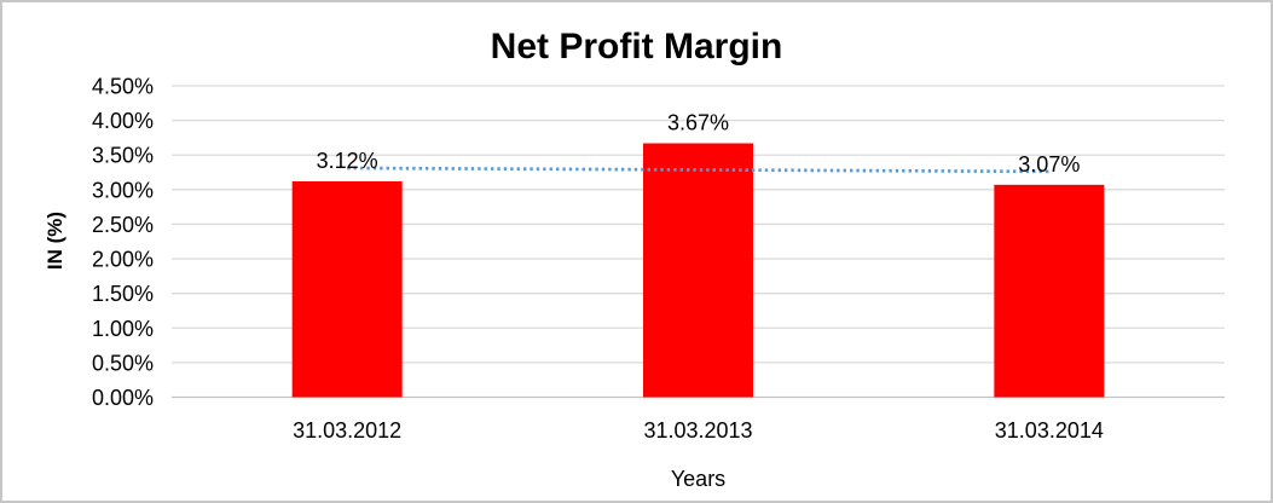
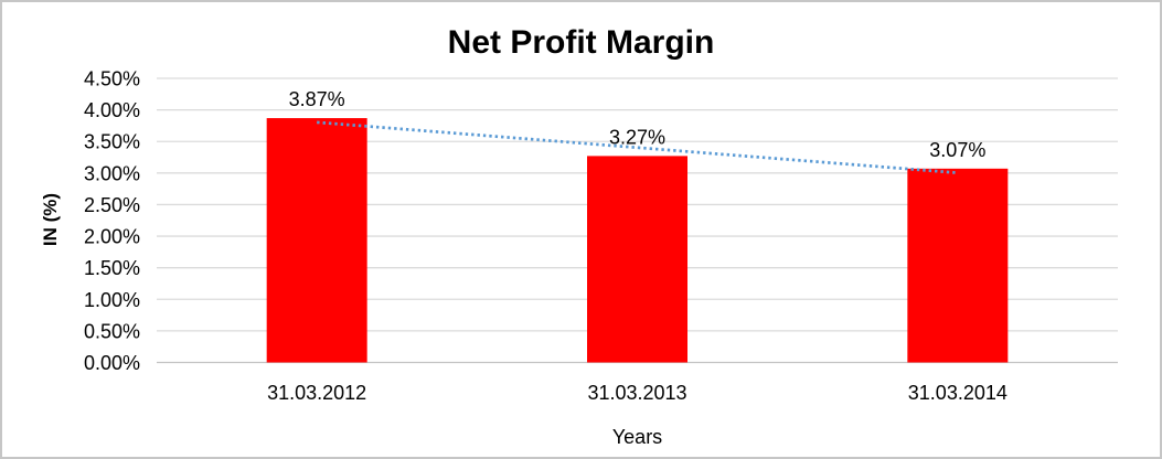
31.03.2012: 3.12% -> 3.87%
31.03.2013: 3.67% -> 3.27%
